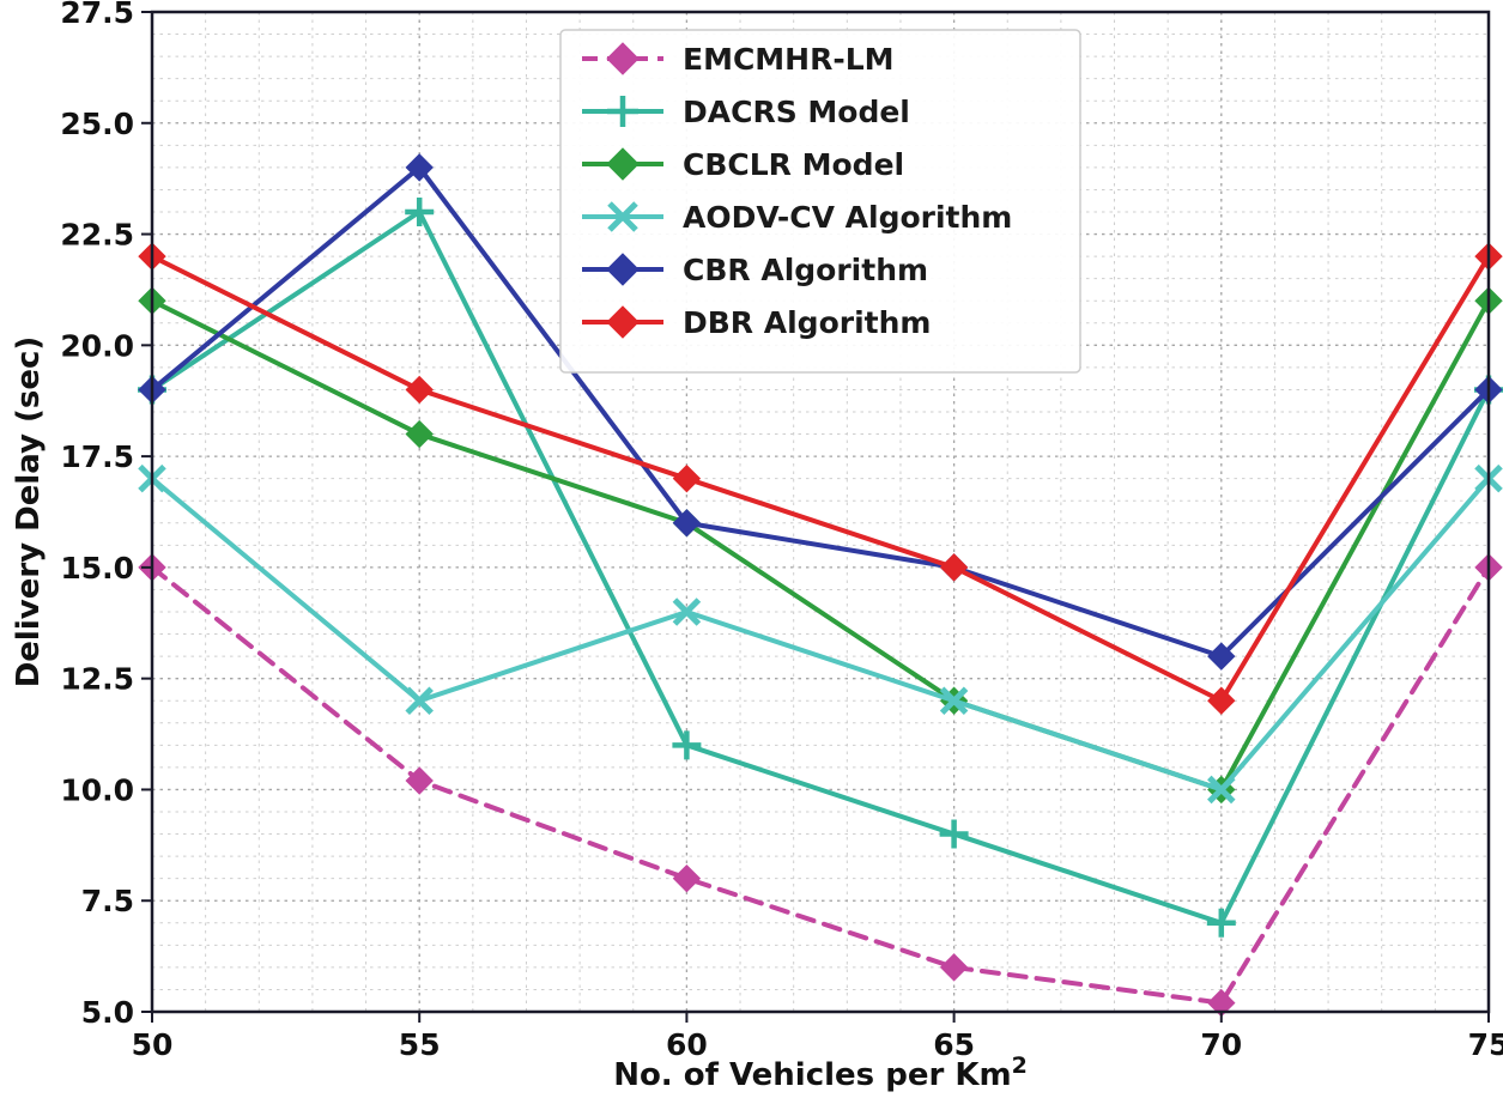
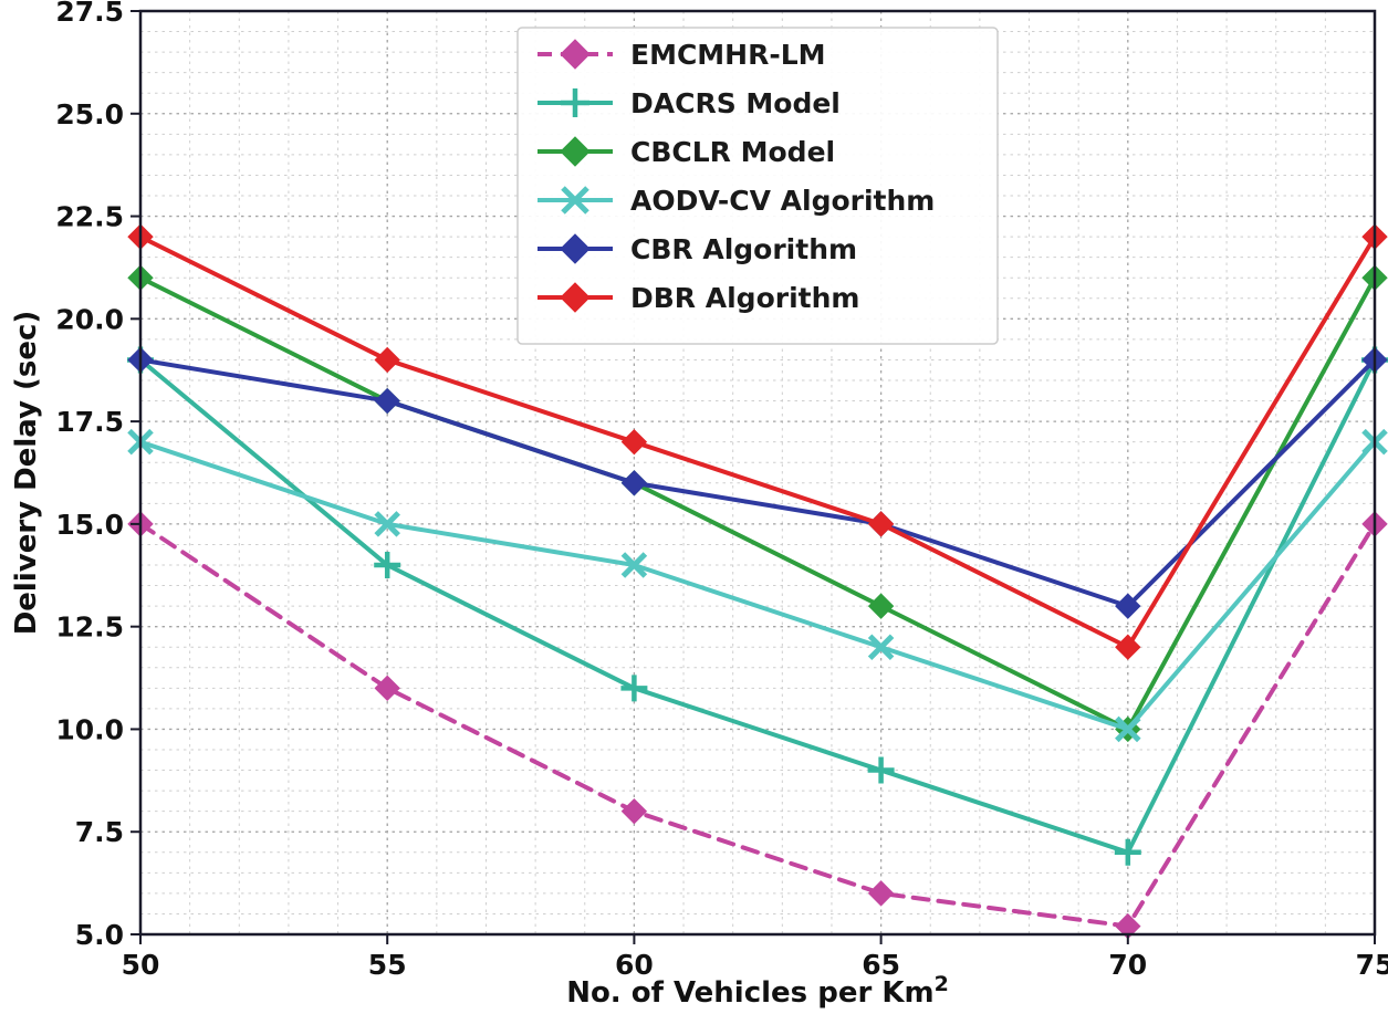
EMCMHR-LM/55: 10.2 -> 11.0
DACRS Model/55: 23 -> 14
AODV-CV Algorithm/55: 12 -> 15
CBR Algorithm/55: 24 -> 18
CBCLR Model/65: 12 -> 13
